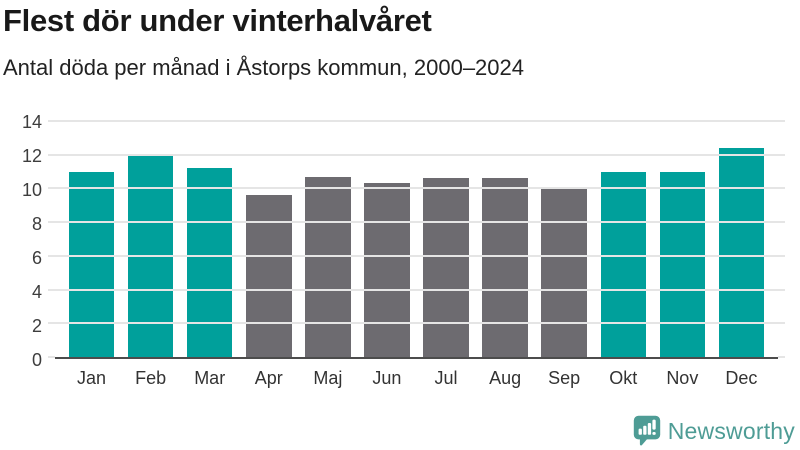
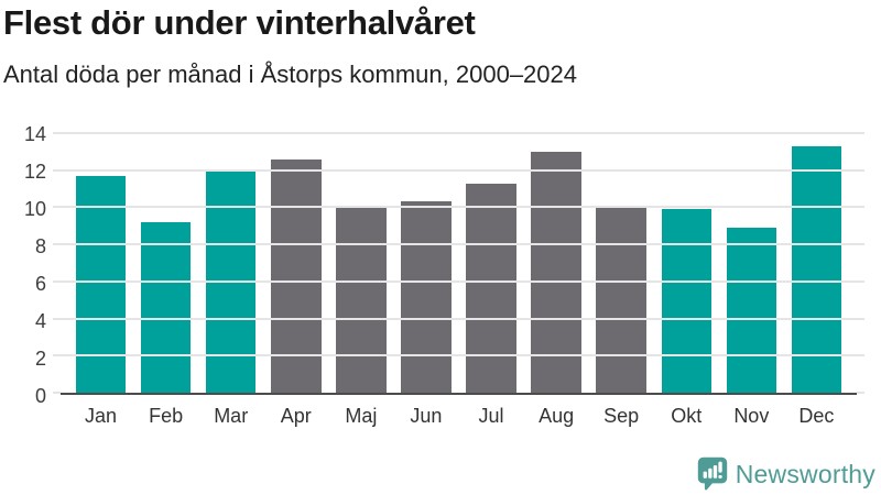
Jan: 11.0 -> 11.7
Feb: 11.9 -> 9.2
Mar: 11.2 -> 12.0
Apr: 9.6 -> 12.6
Maj: 10.7 -> 10.0
Jul: 10.6 -> 11.3
Aug: 10.6 -> 13.0
Okt: 11.0 -> 9.9
Nov: 11.0 -> 8.9
Dec: 12.4 -> 13.3
